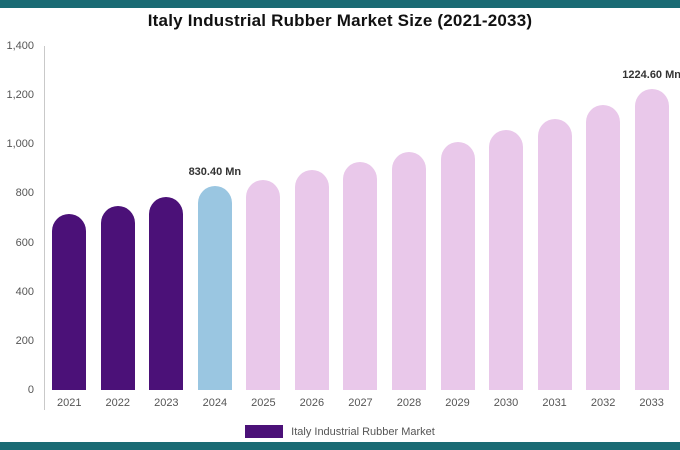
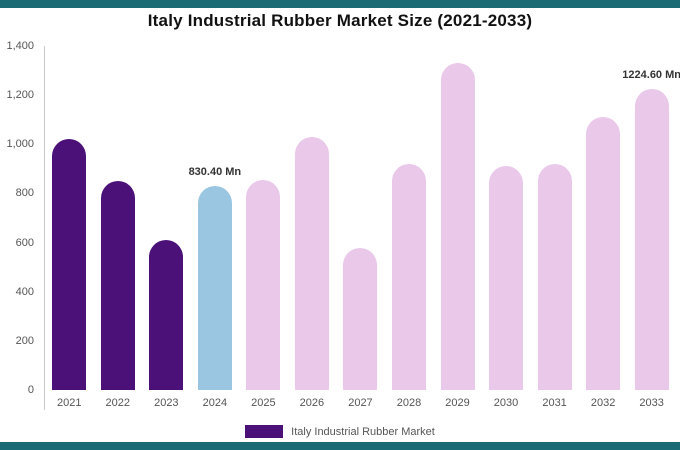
2021: 720 -> 1020
2022: 750 -> 850
2023: 780 -> 610
2026: 900 -> 1030
2027: 930 -> 580
2028: 970 -> 920
2029: 1010 -> 1330
2030: 1060 -> 910
2031: 1100 -> 920
2032: 1160 -> 1110
